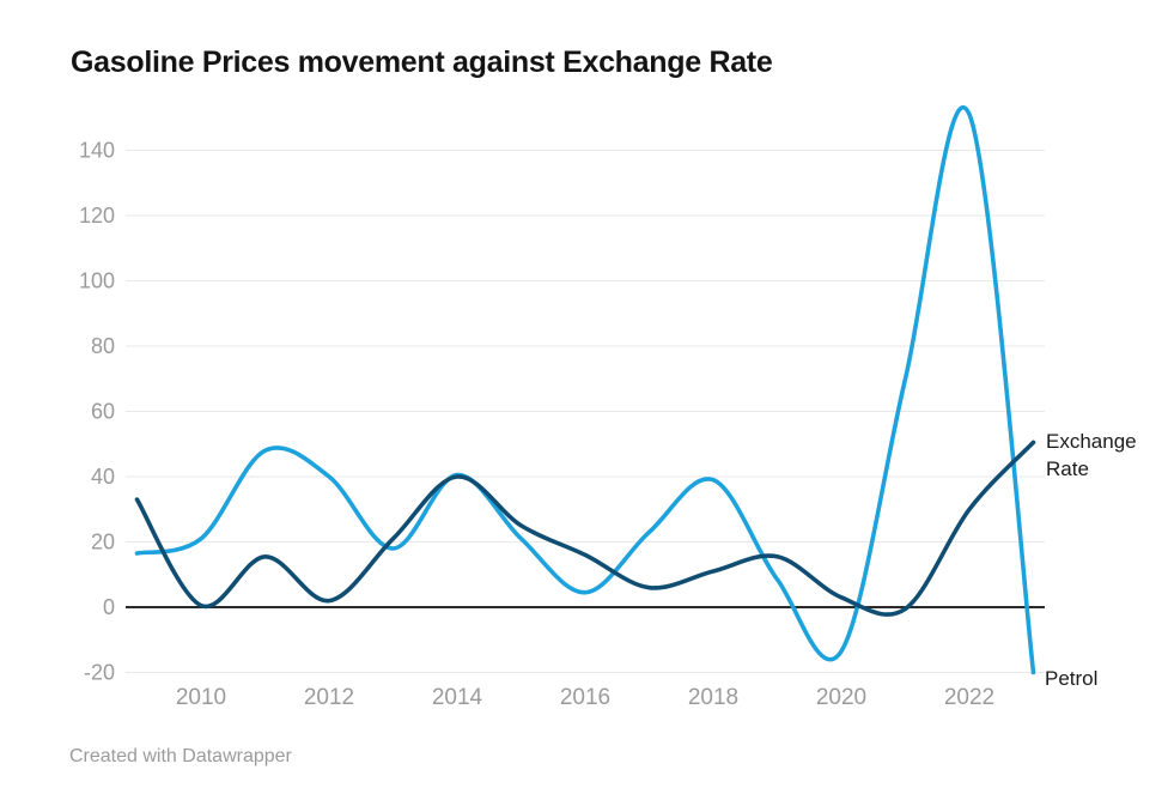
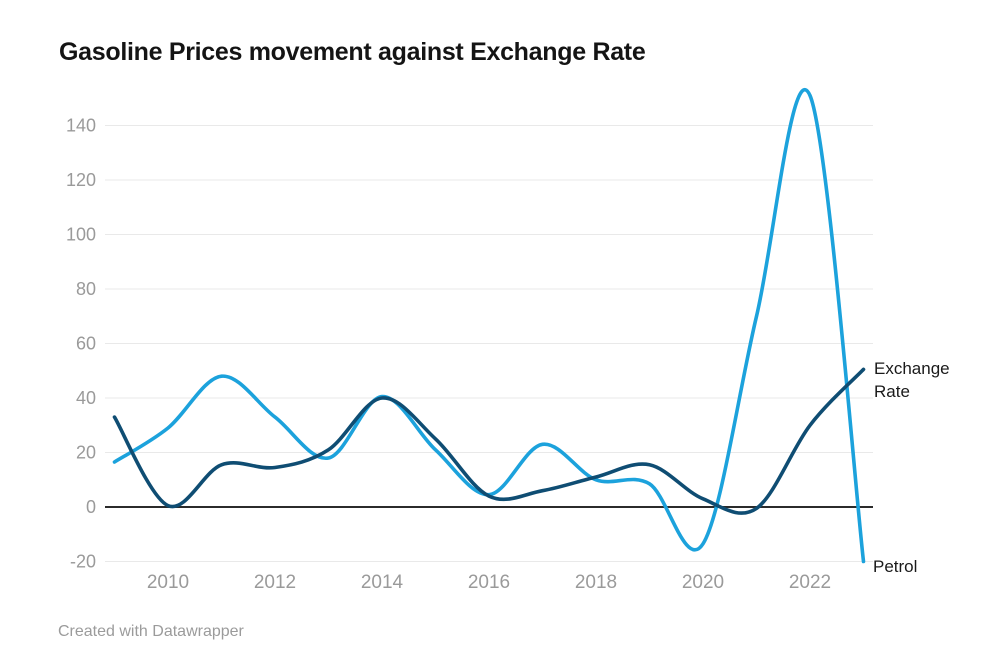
Petrol/2010: 21 -> 29
Exchange Rate/2012: 2 -> 14
Petrol/2012: 40 -> 33
Exchange Rate/2016: 16 -> 4
Petrol/2018: 39 -> 10
